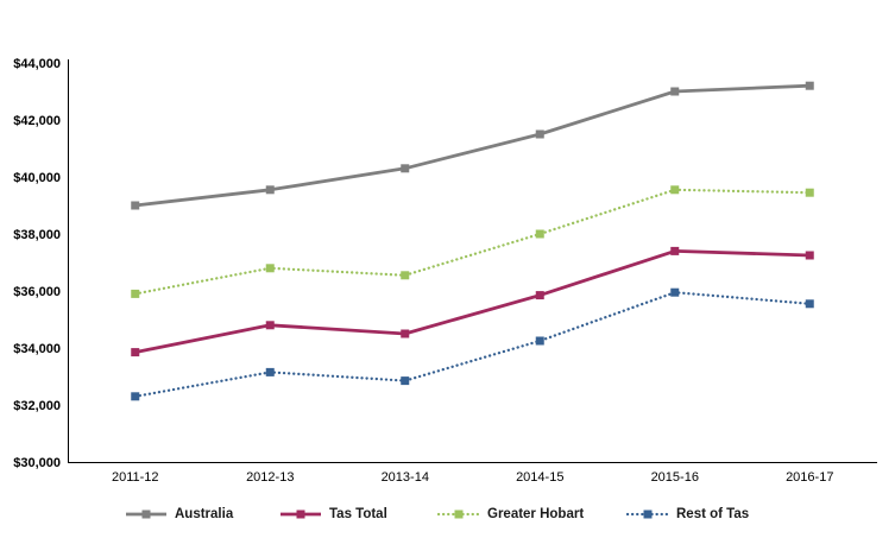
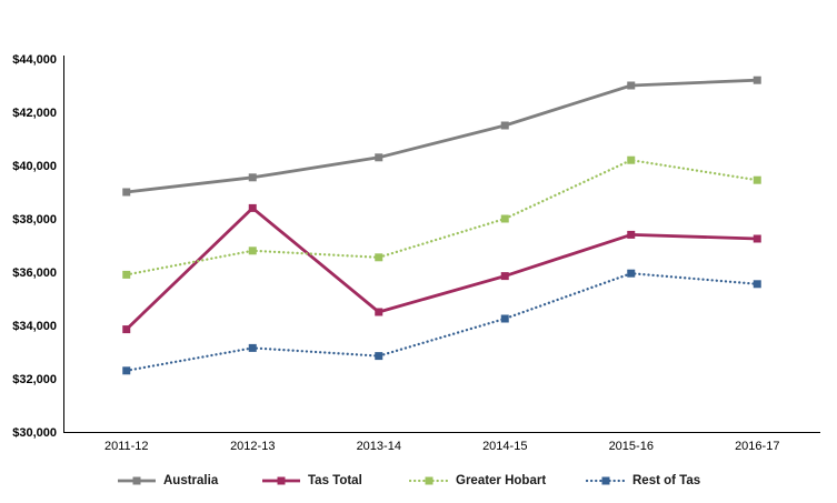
Tas Total/2012-13: $34800 -> $38400
Greater Hobart/2015-16: $39600 -> $40200
